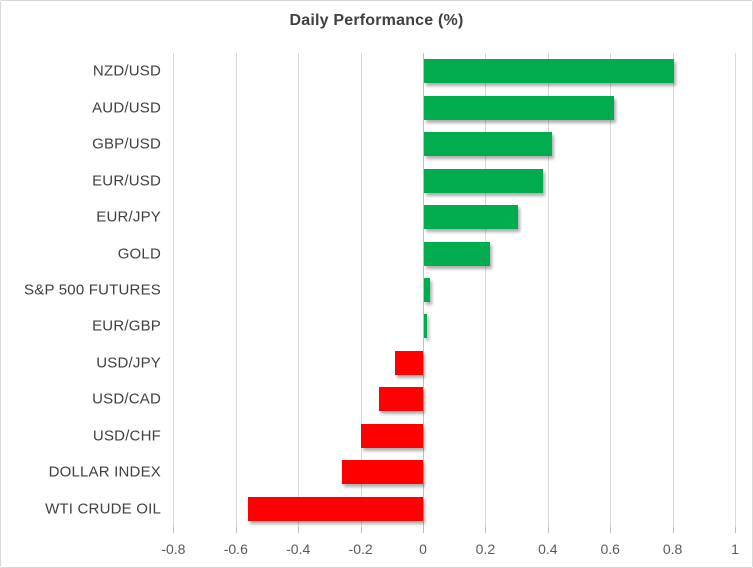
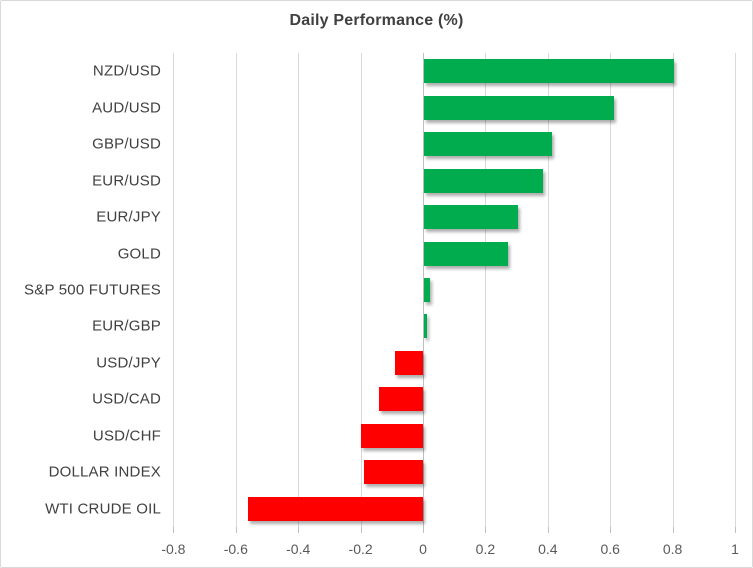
GOLD: 0.21 -> 0.27
DOLLAR INDEX: -0.26 -> -0.19
